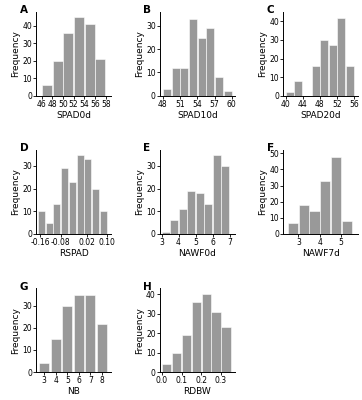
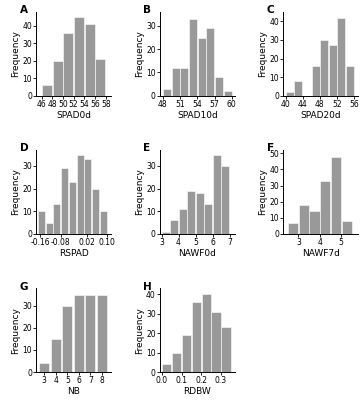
8: 22 -> 35
